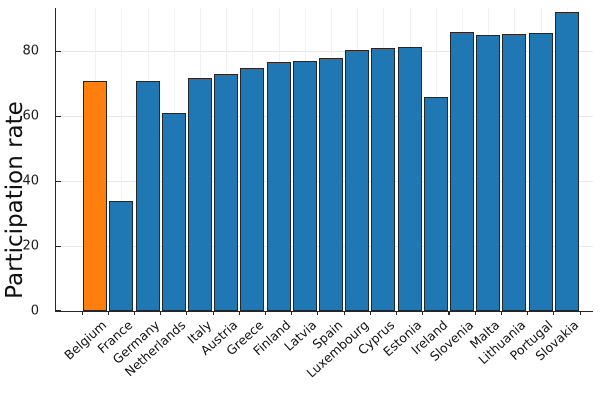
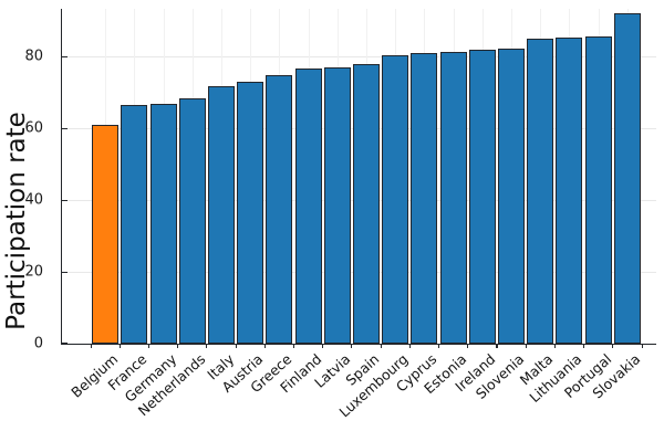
Belgium: 71 -> 61
France: 34 -> 67
Germany: 71 -> 67
Netherlands: 61 -> 68
Ireland: 66 -> 82
Slovenia: 86 -> 82
